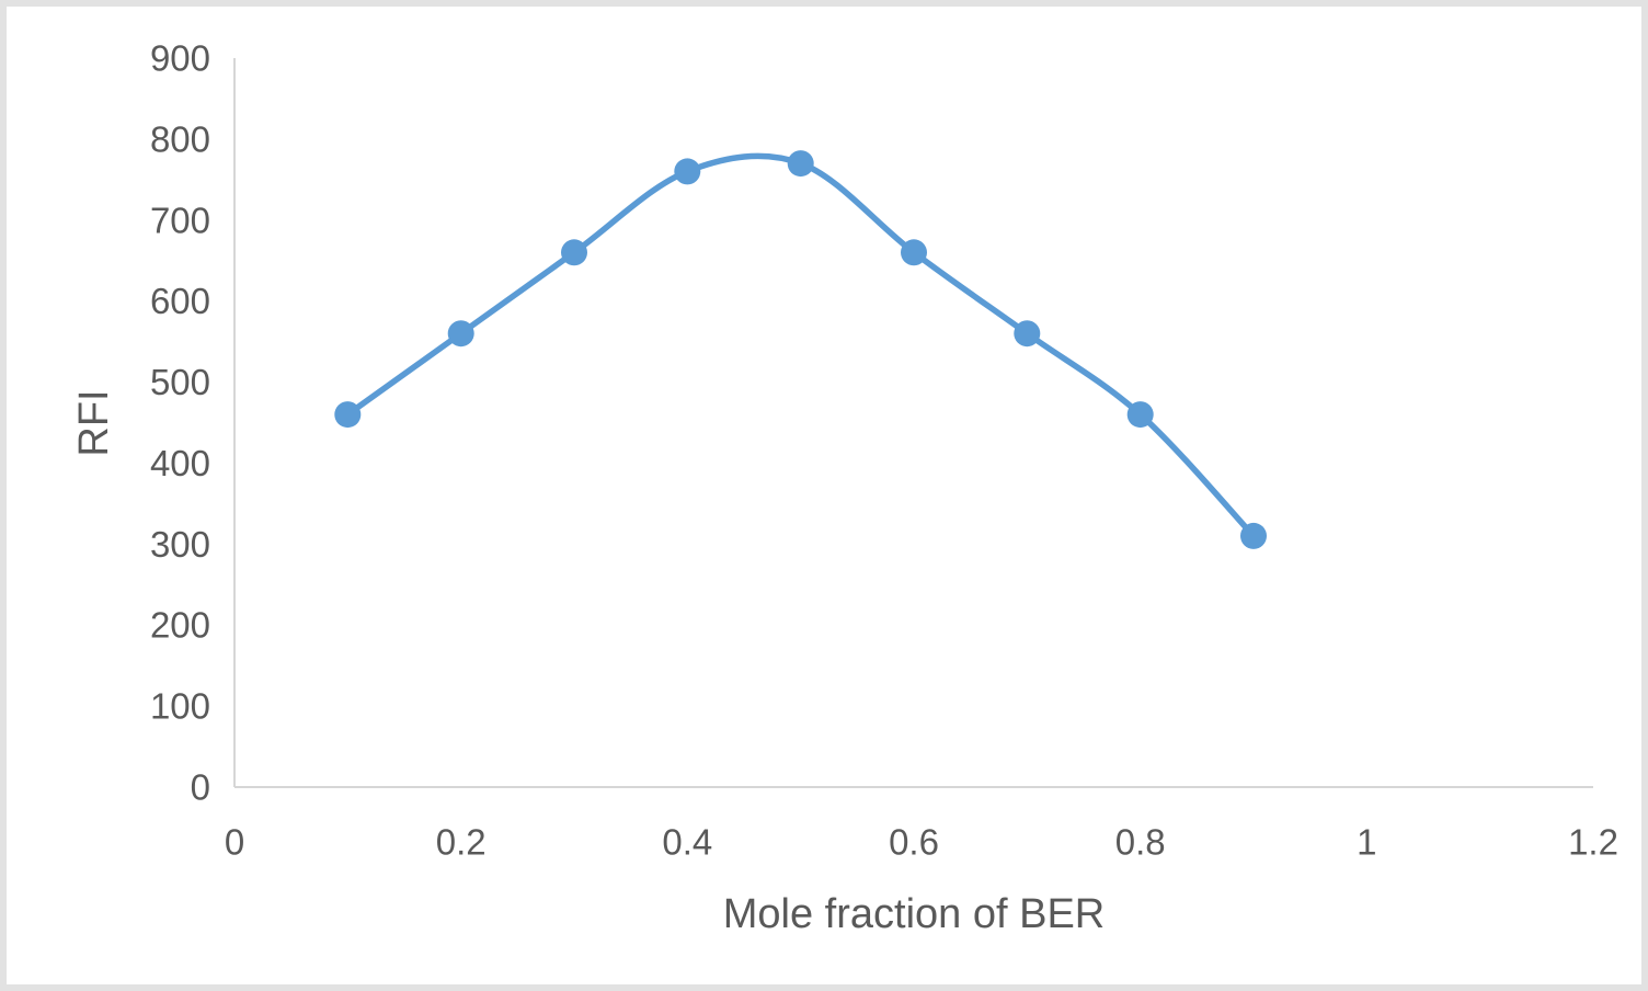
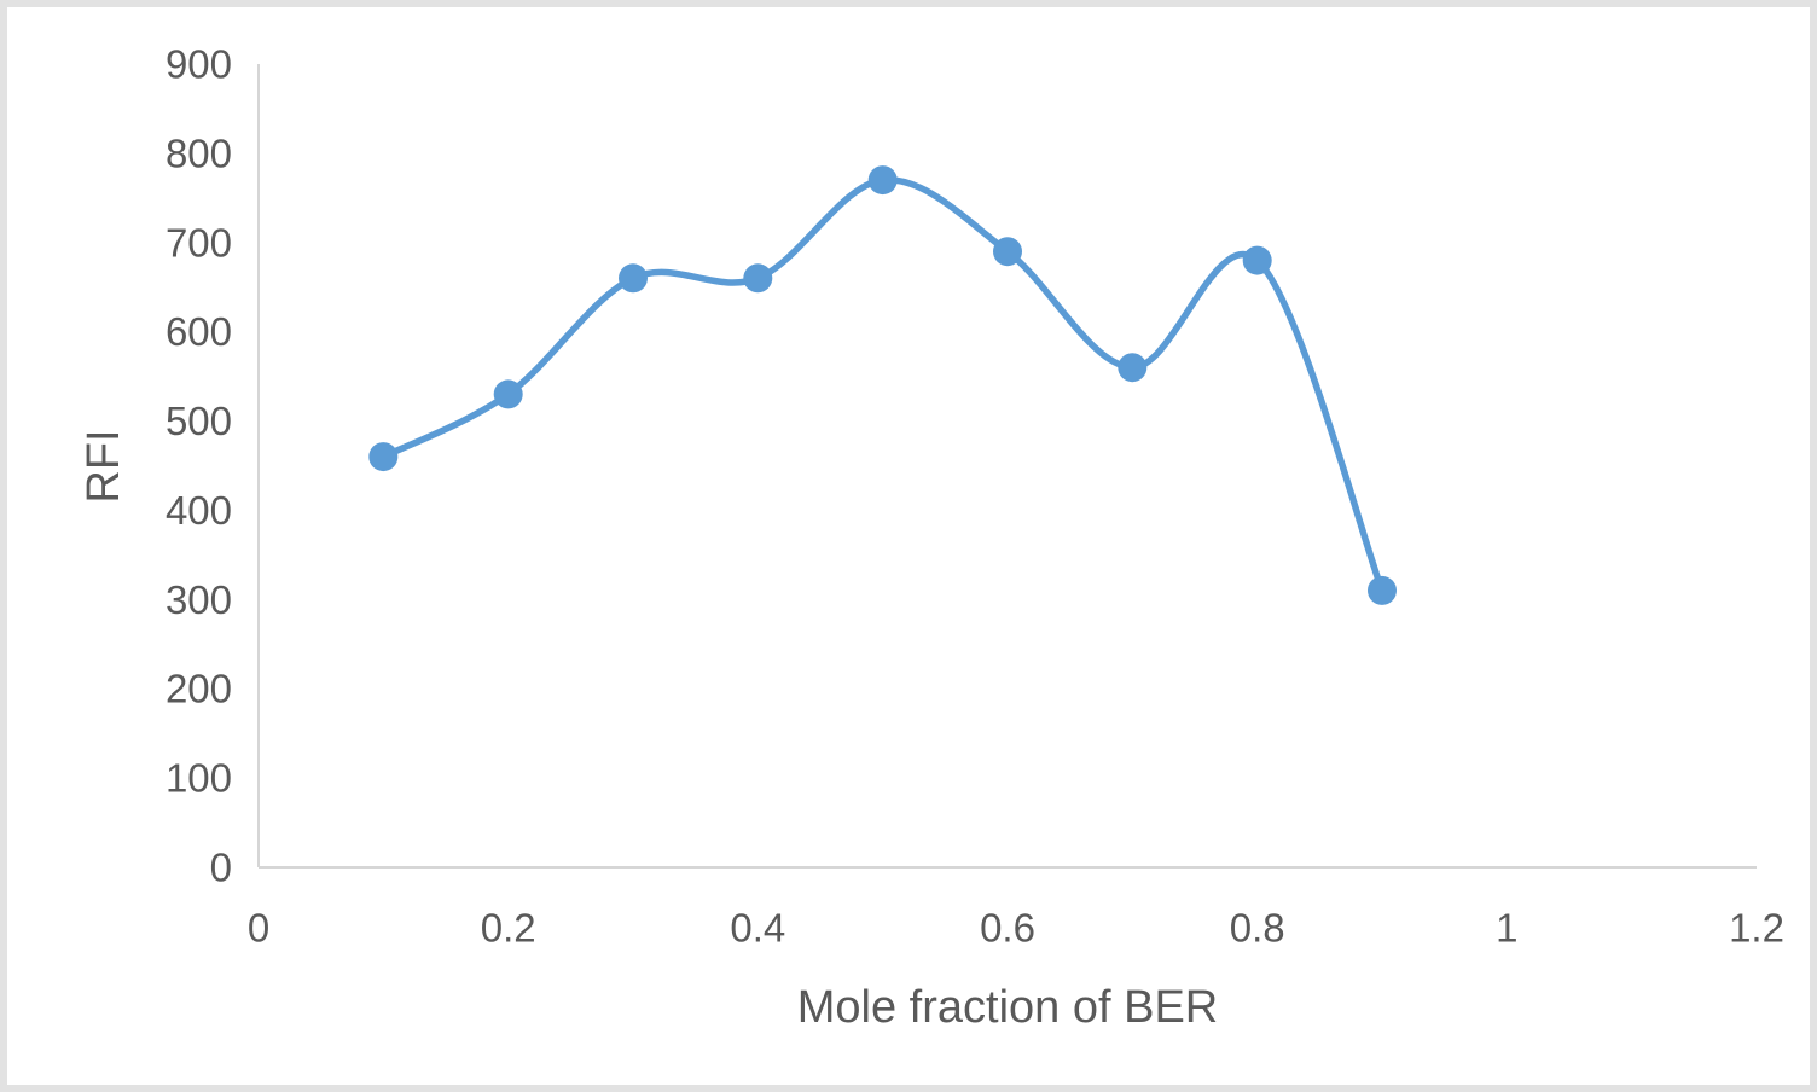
0.2: 560 -> 530
0.4: 760 -> 660
0.6: 660 -> 690
0.8: 460 -> 680
